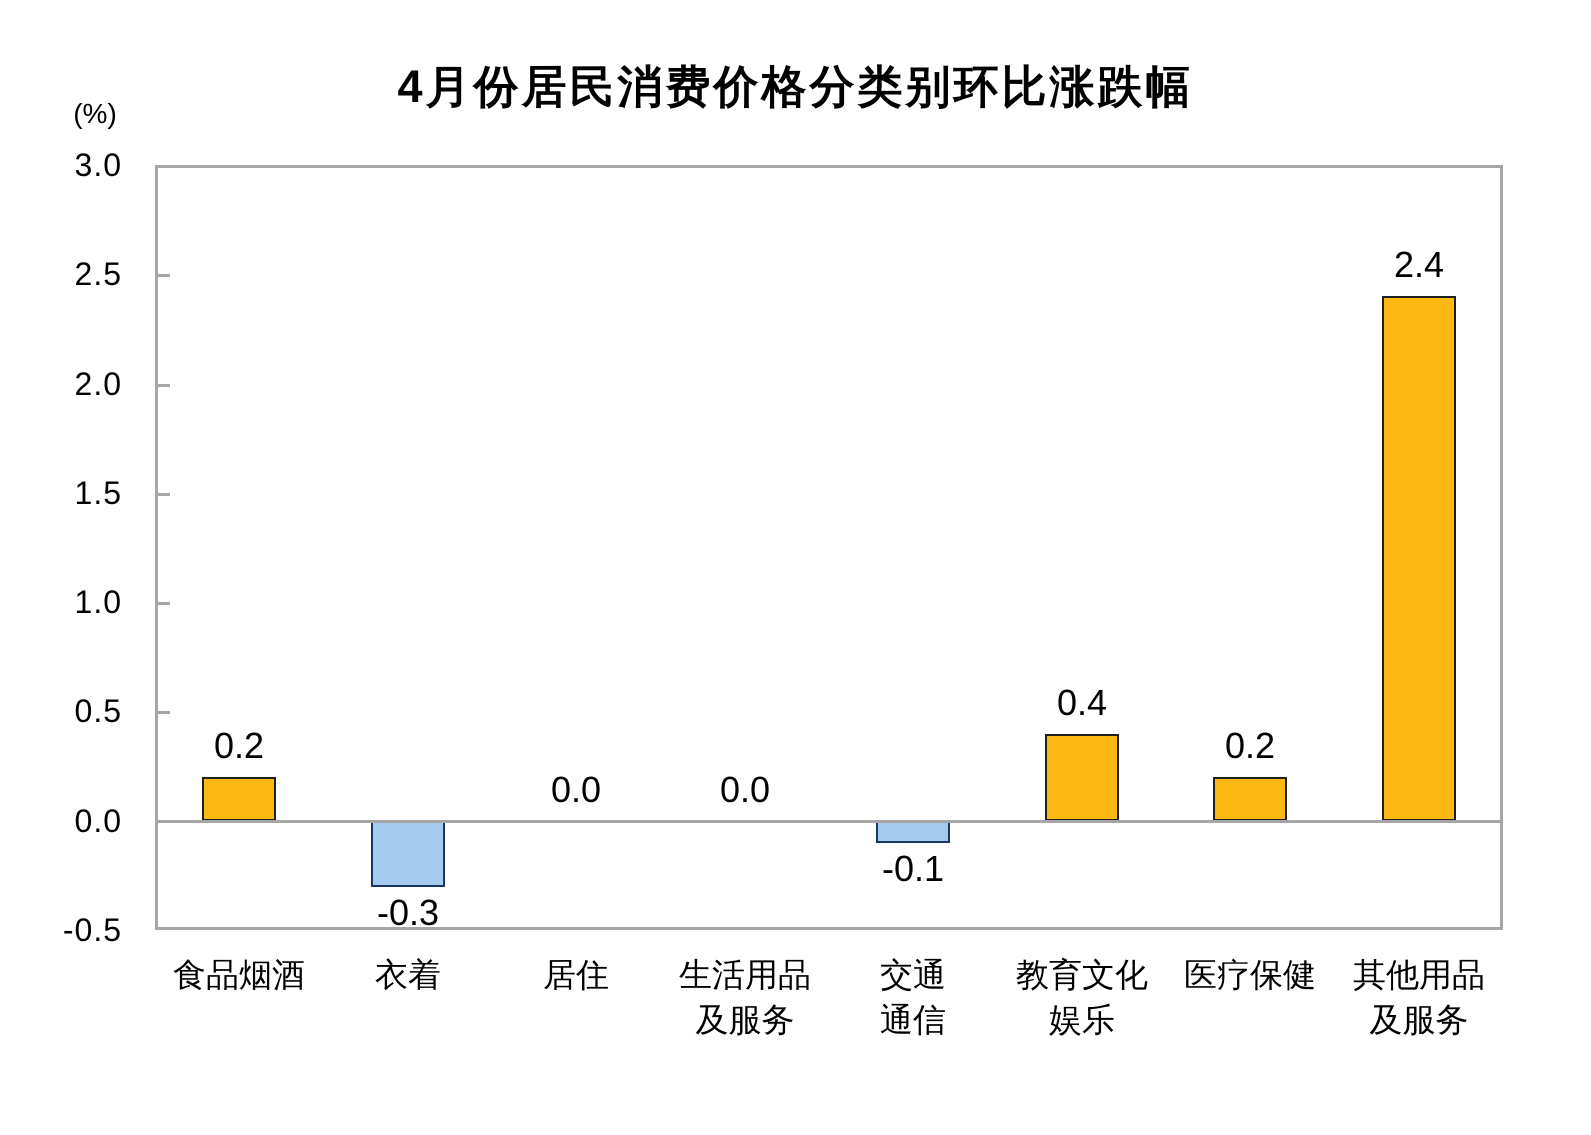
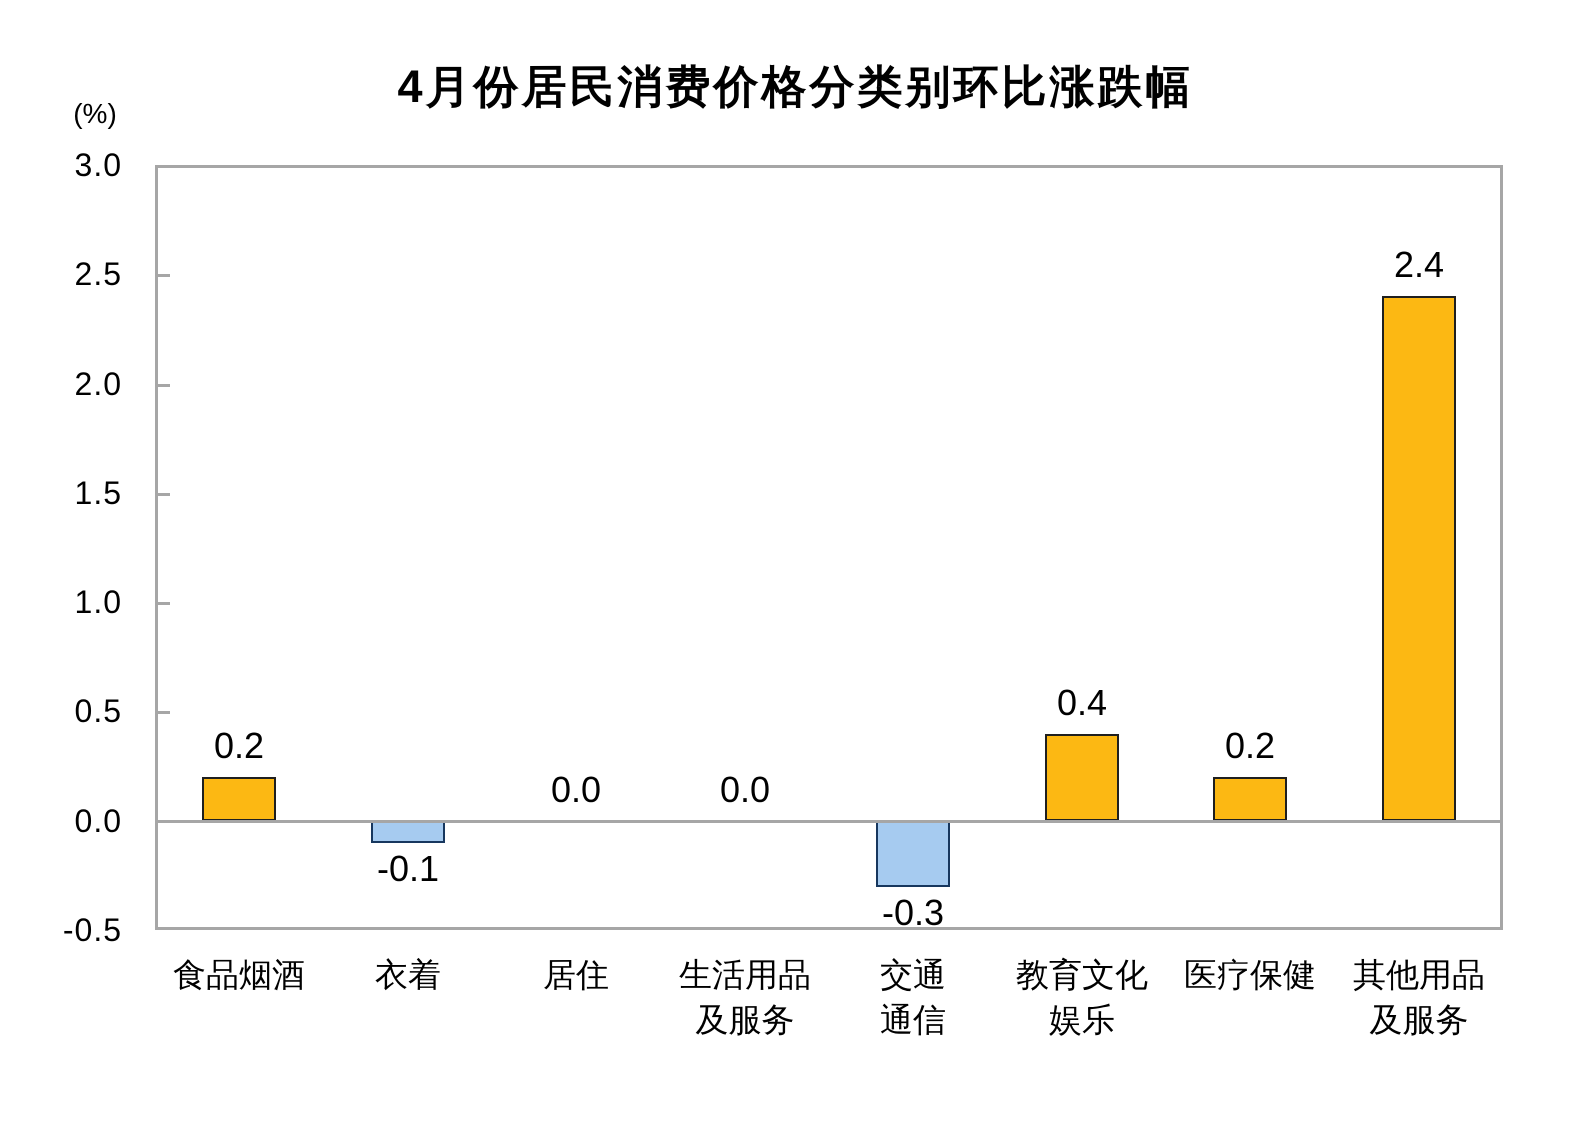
衣着: -0.3 -> -0.1
交通通信: -0.1 -> -0.3
